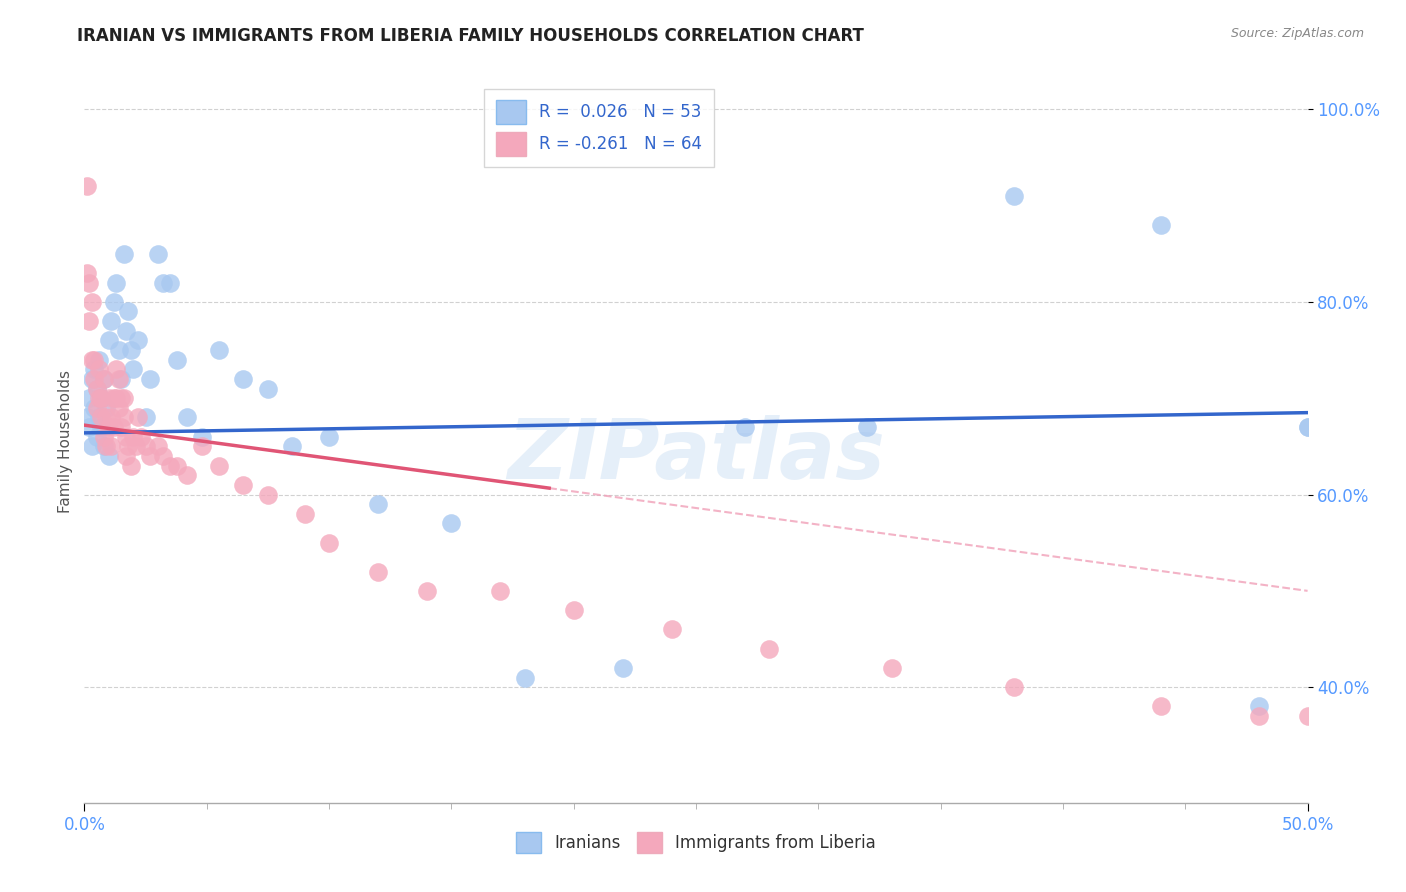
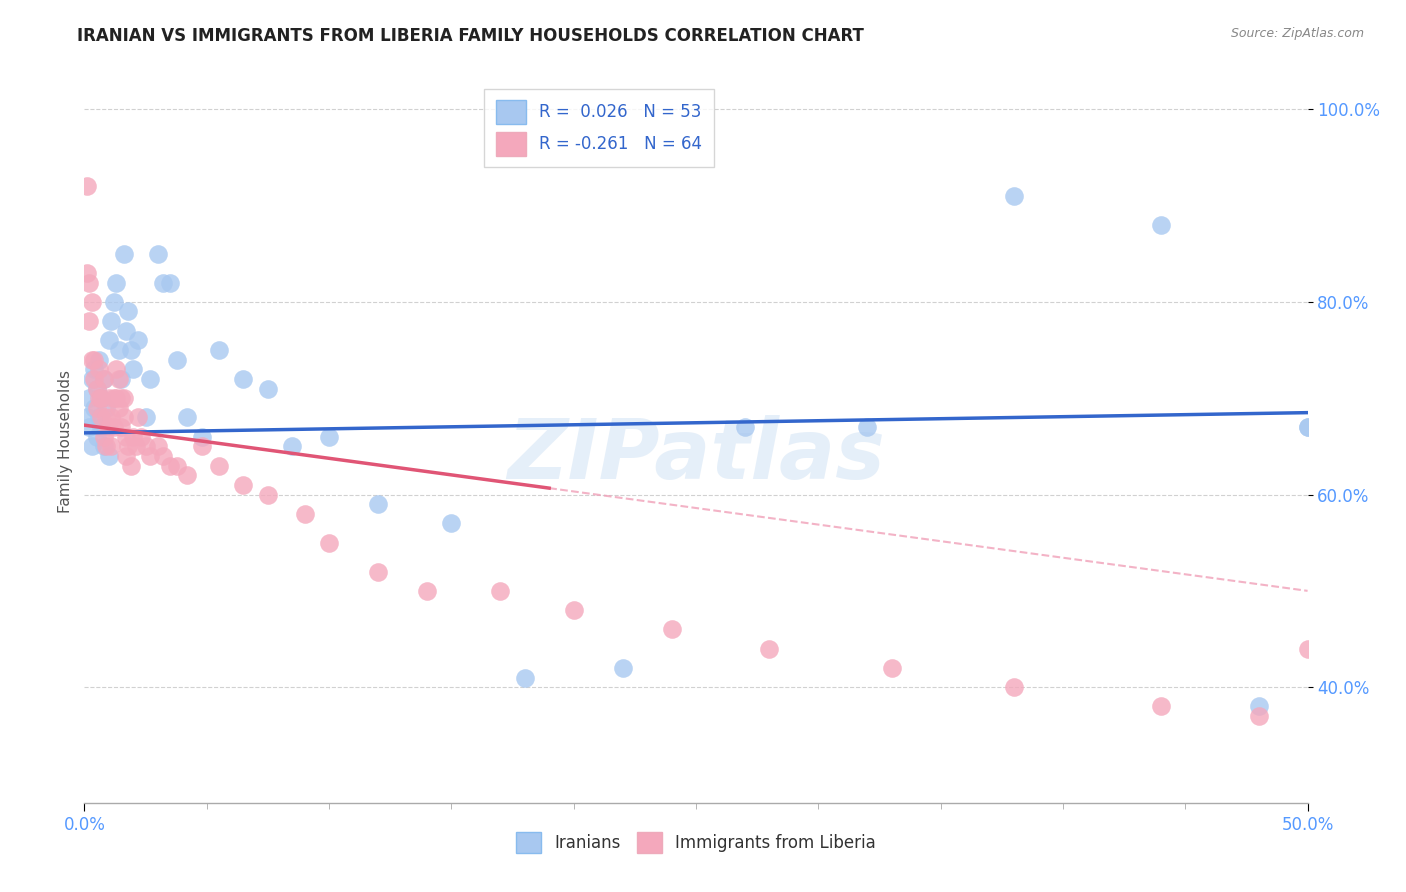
Immigrants from Liberia/50.0%: 37% -> 44%
